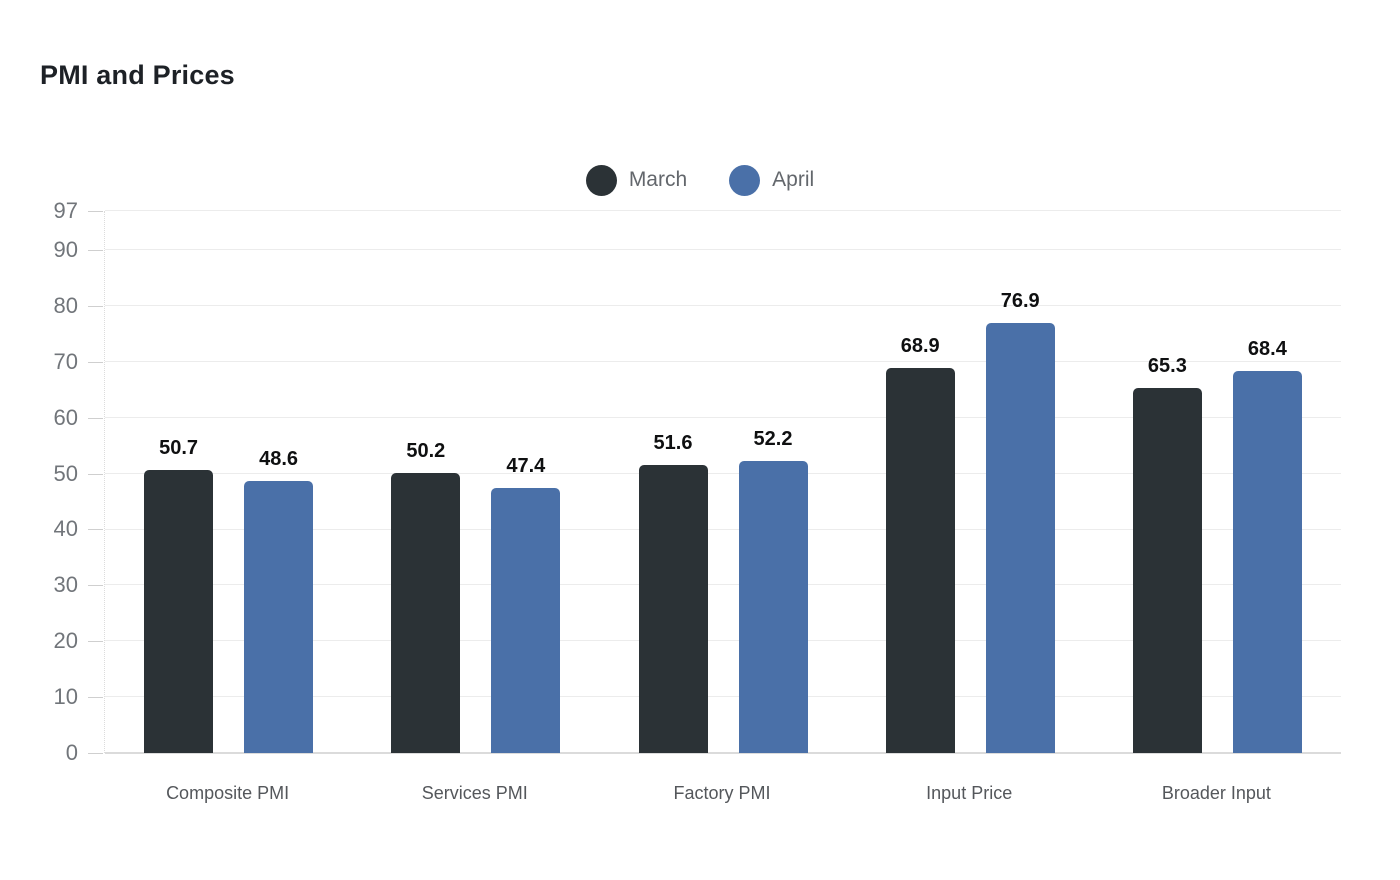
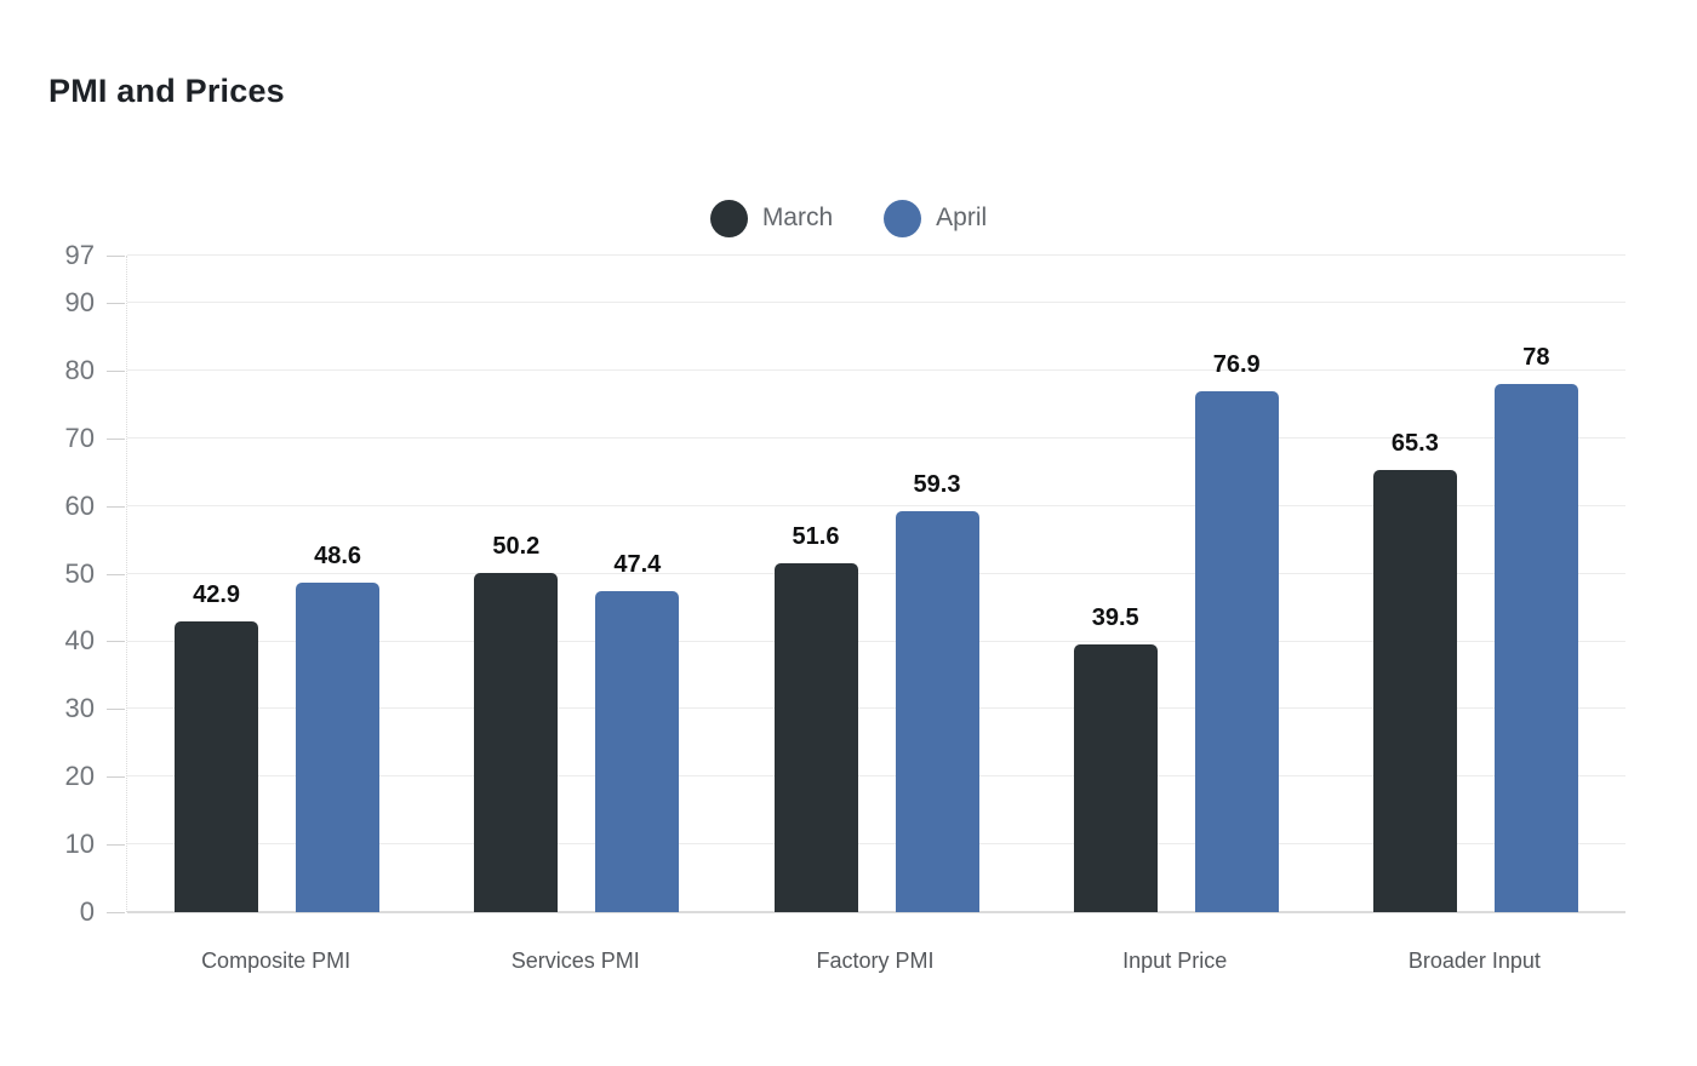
March/Composite PMI: 50.7 -> 42.9
April/Factory PMI: 52.2 -> 59.3
March/Input Price: 68.9 -> 39.5
April/Broader Input: 68.4 -> 78
